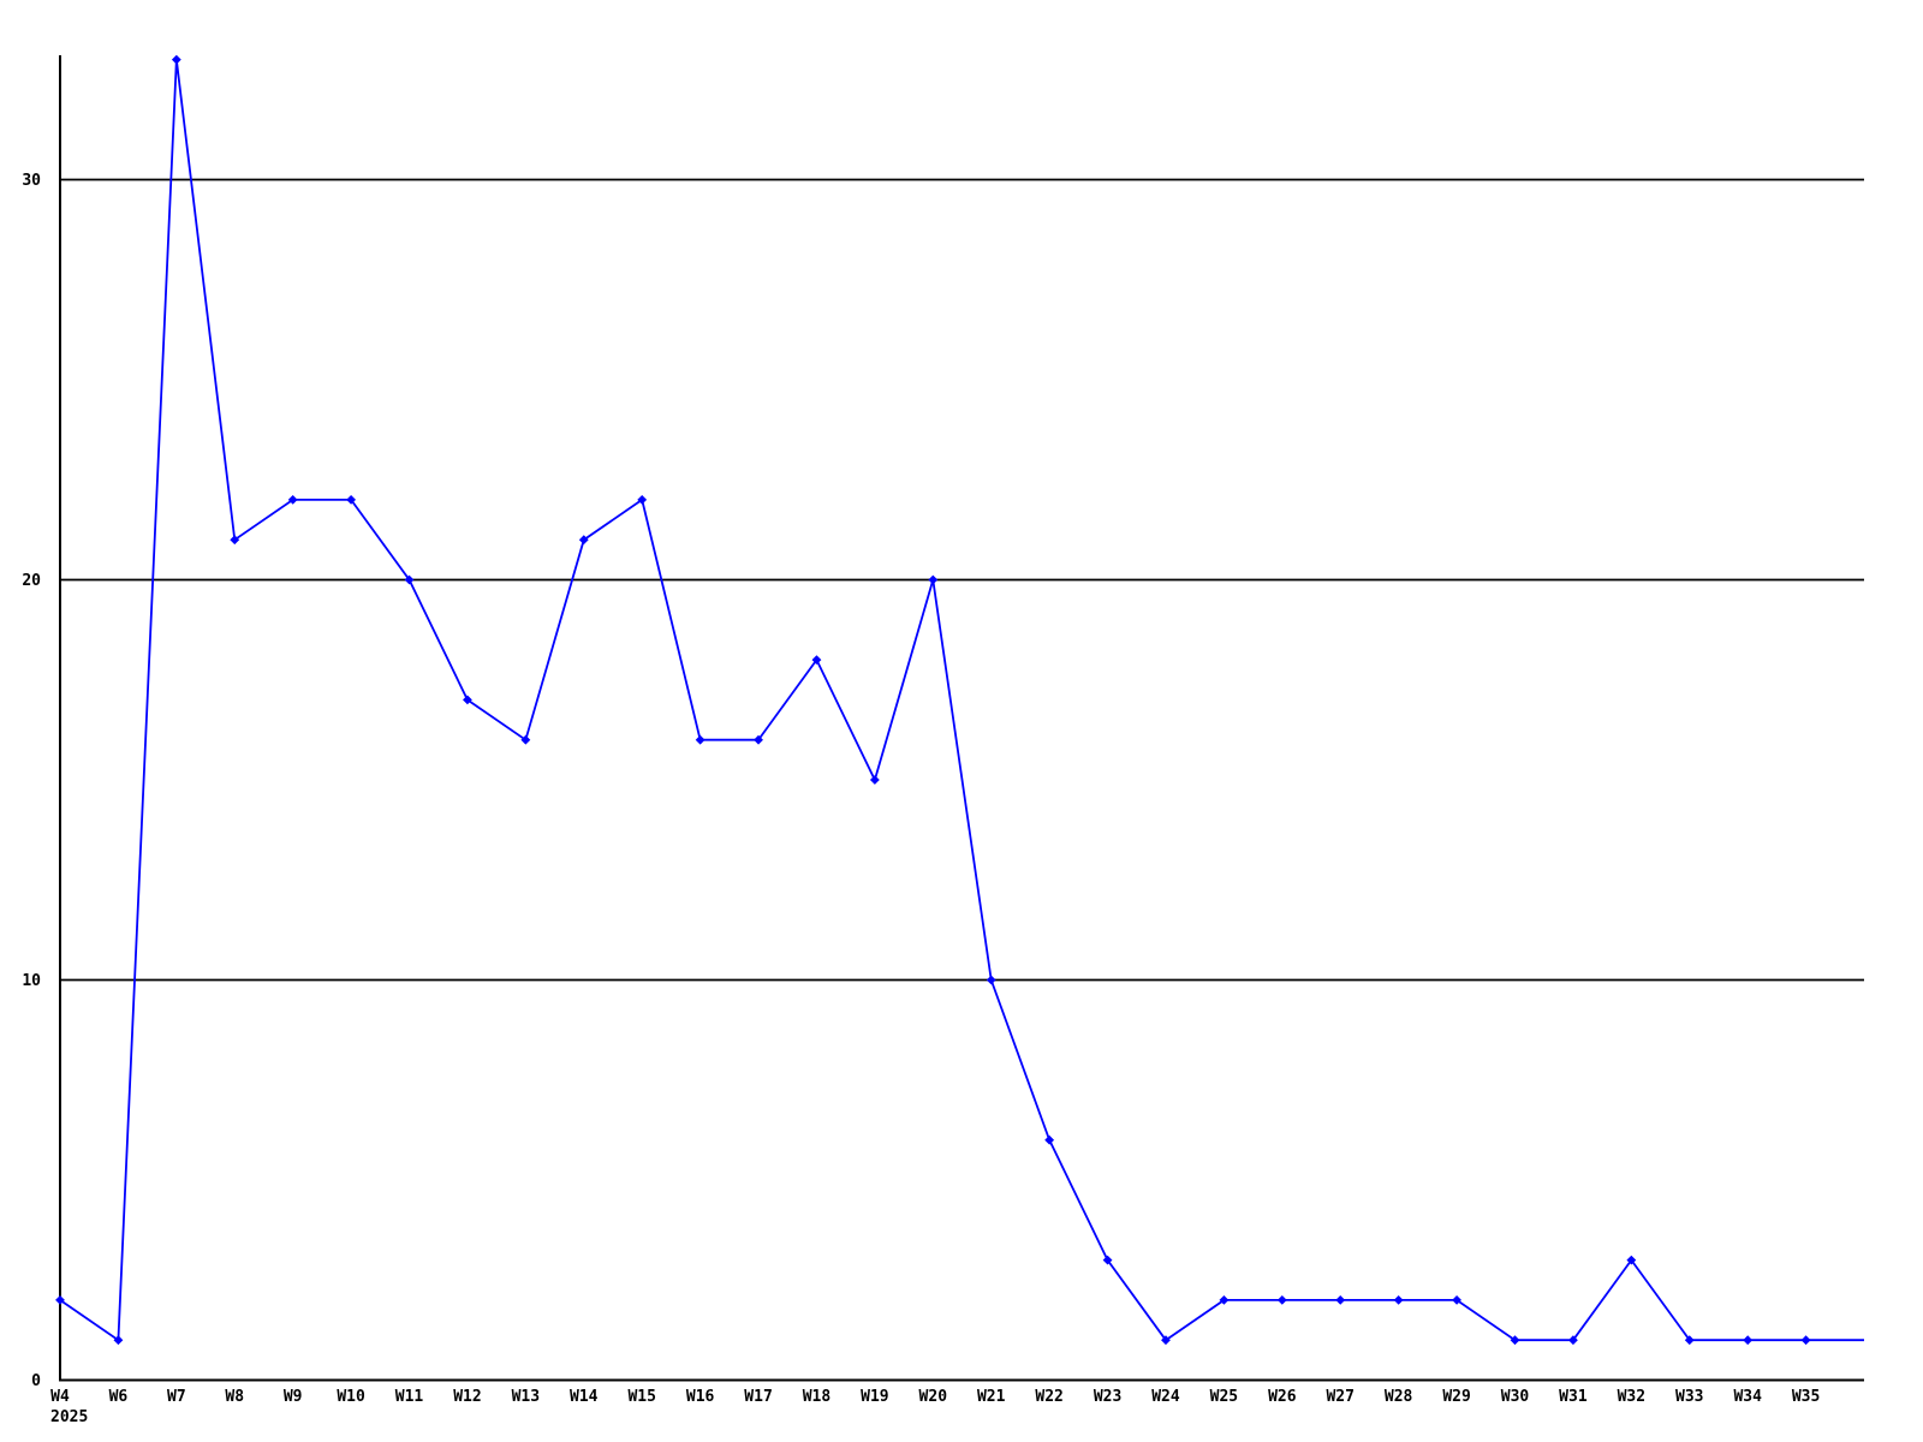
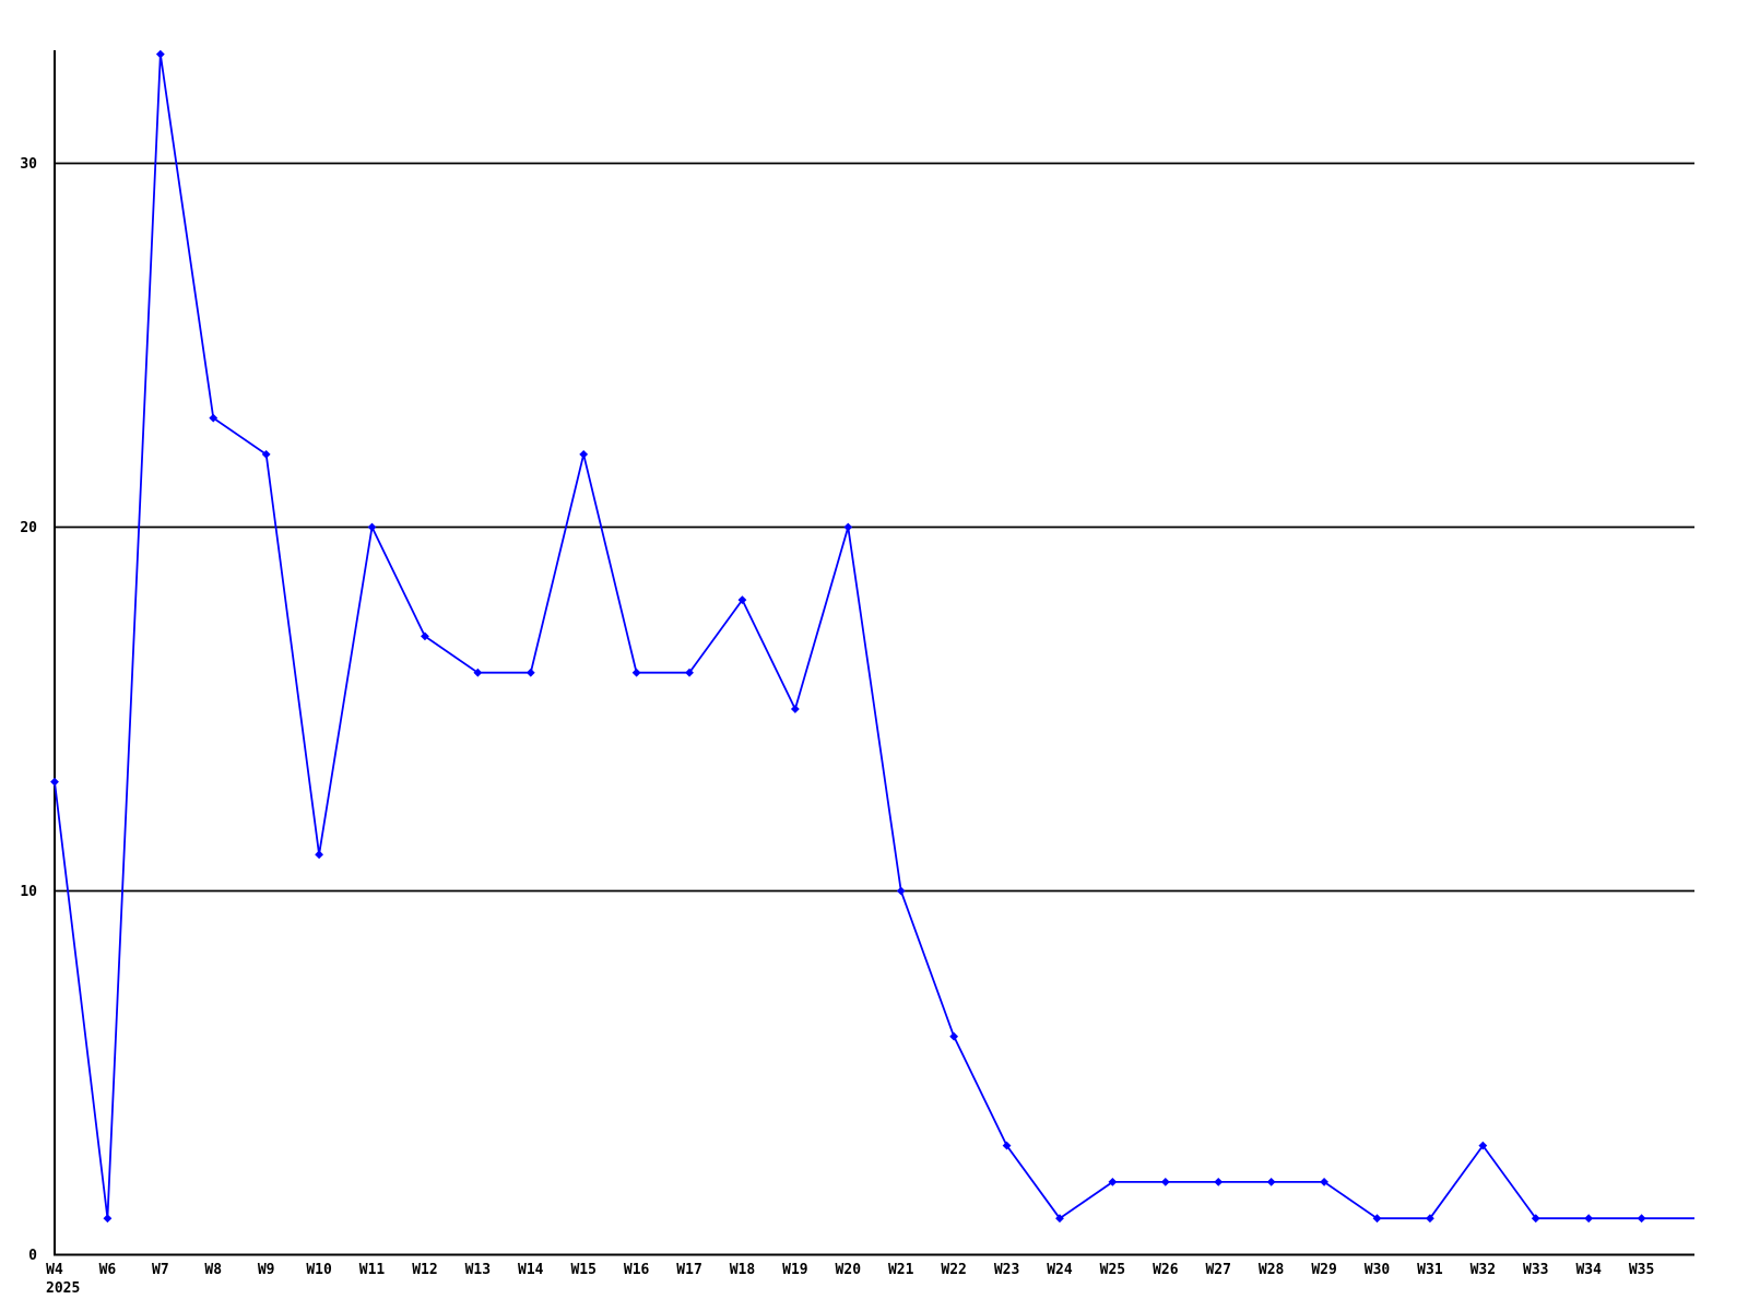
W4: 2 -> 13
W8: 21 -> 23
W10: 22 -> 11
W14: 21 -> 16
